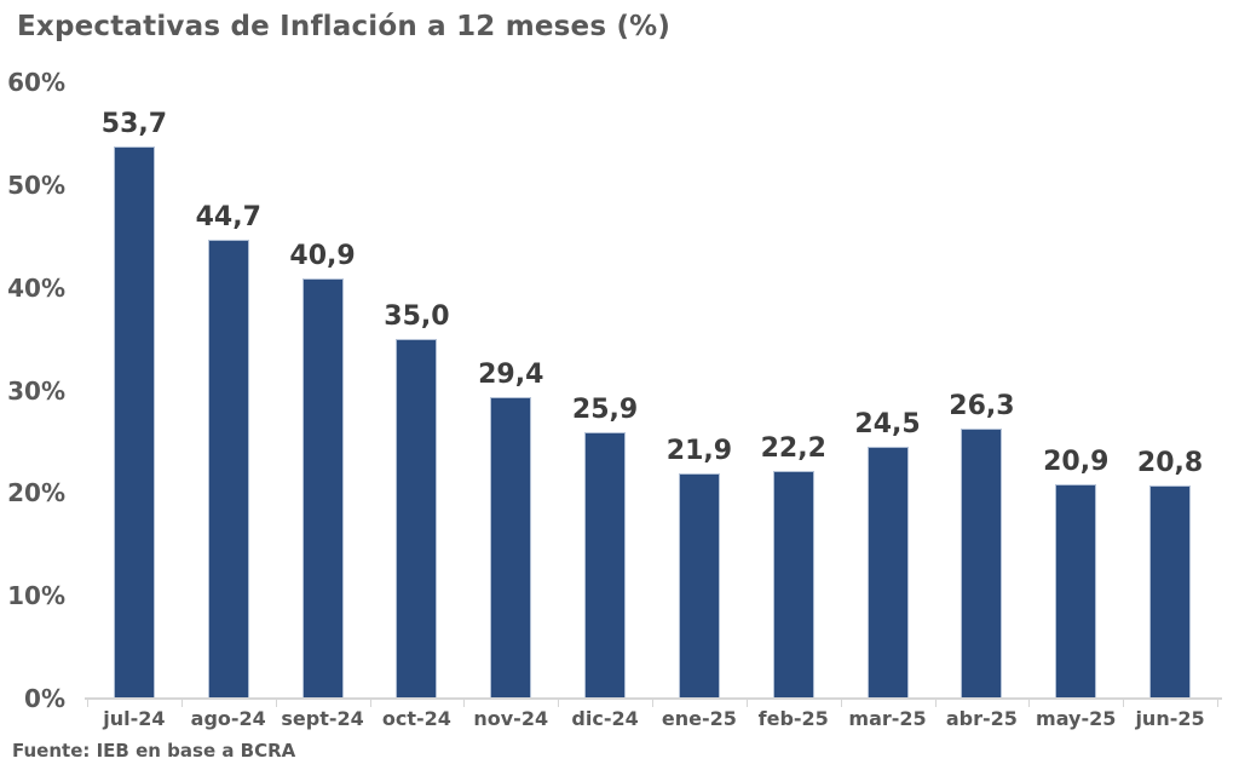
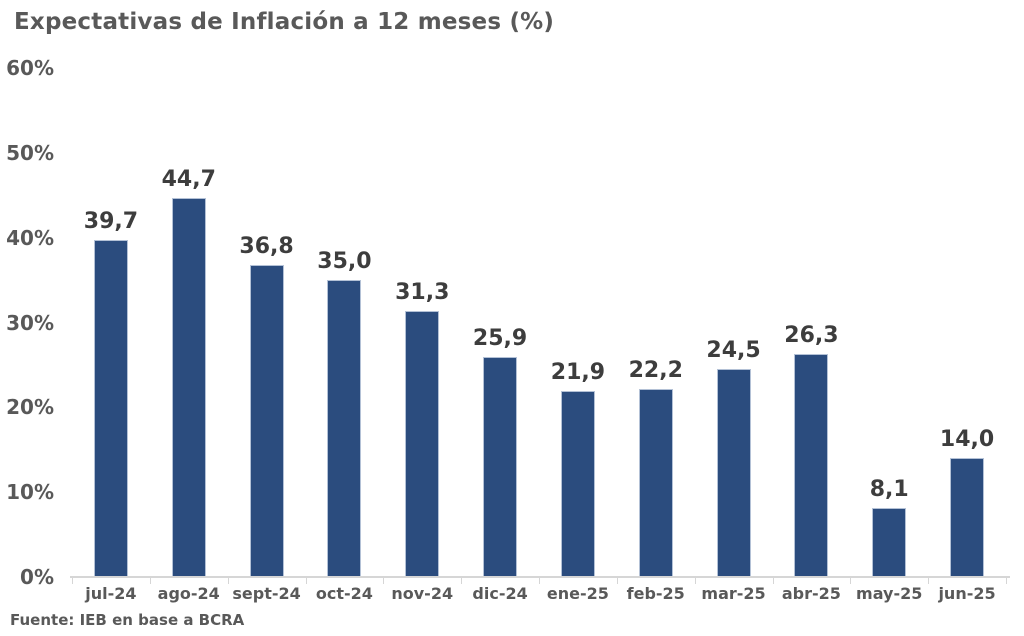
jul-24: 53,7 -> 39,7
sept-24: 40,9 -> 36,8
nov-24: 29,4 -> 31,3
may-25: 20,9 -> 8,1
jun-25: 20,8 -> 14,0
